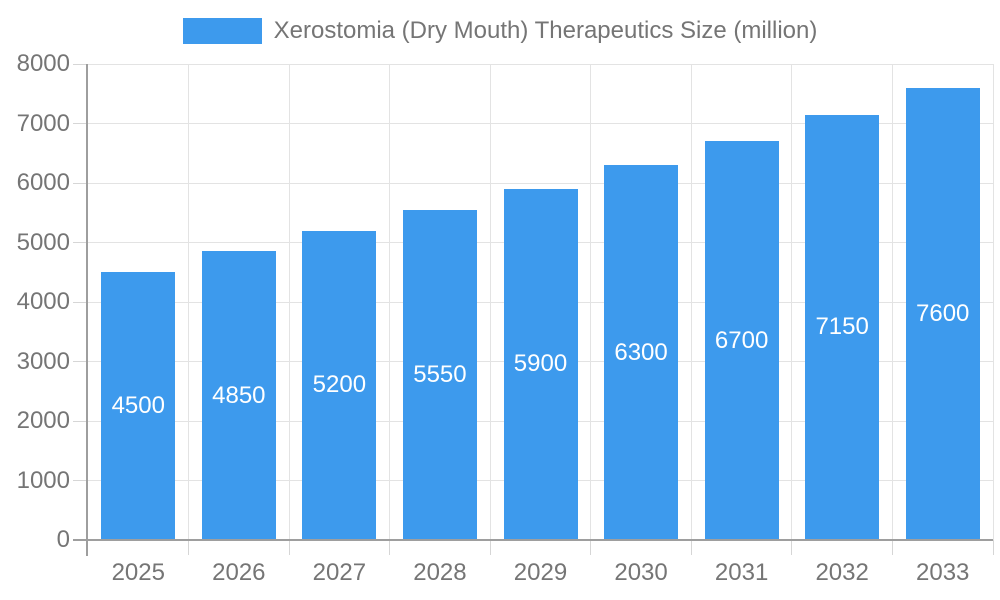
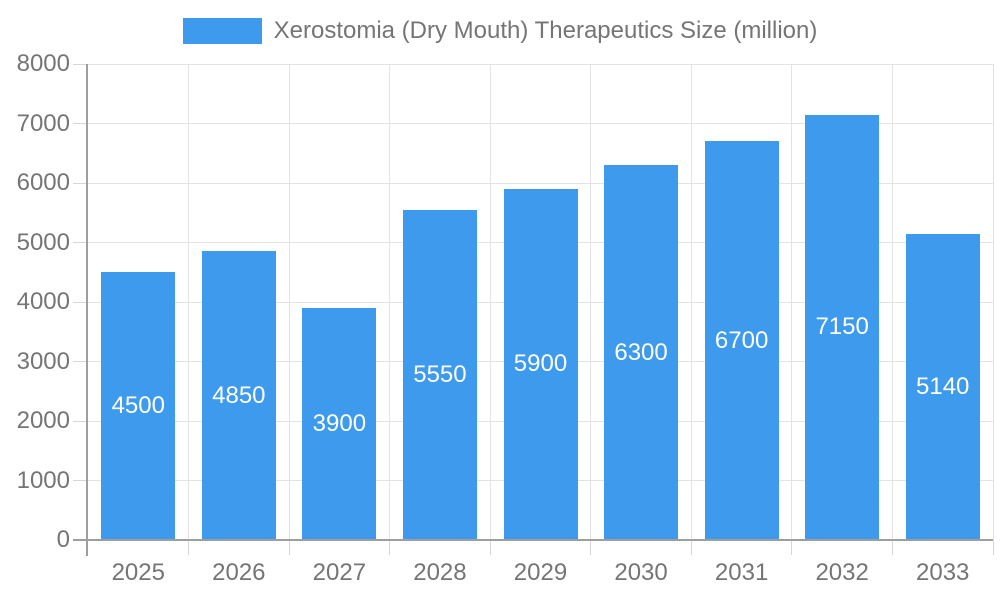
2027: 5200 -> 3900
2033: 7600 -> 5140
